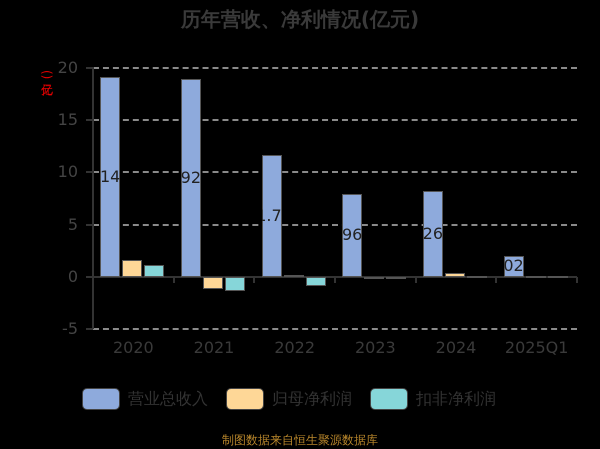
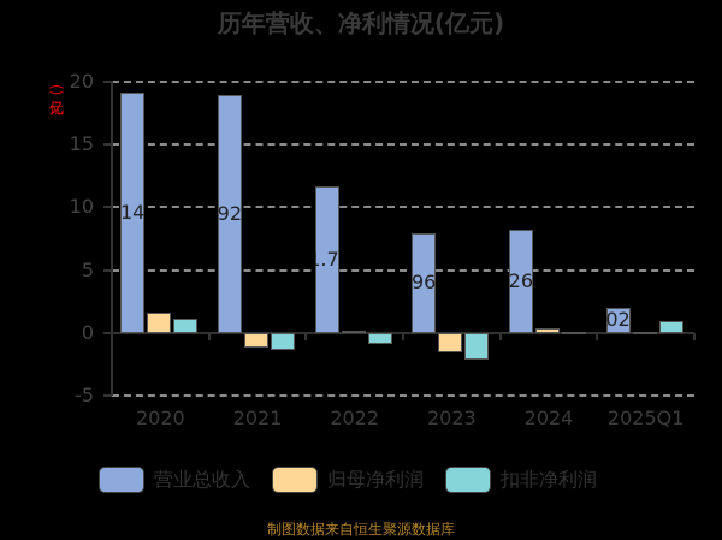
归母净利润/2023: -0.1 -> -1.5
扣非净利润/2023: -0.1 -> -2.1
扣非净利润/2025Q1: 0.1 -> 1.0
